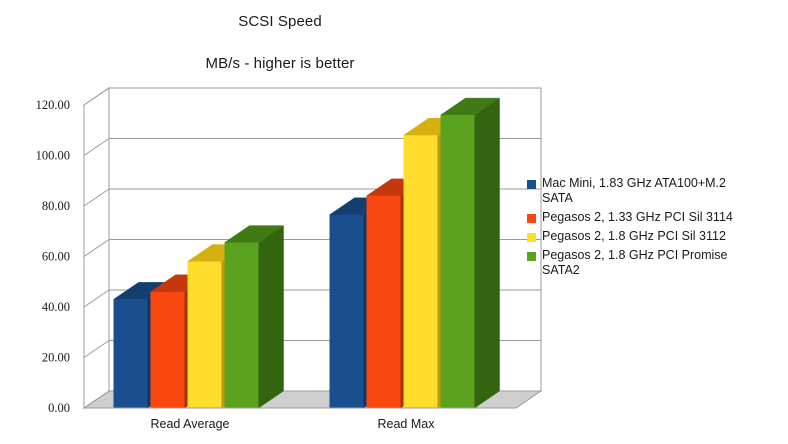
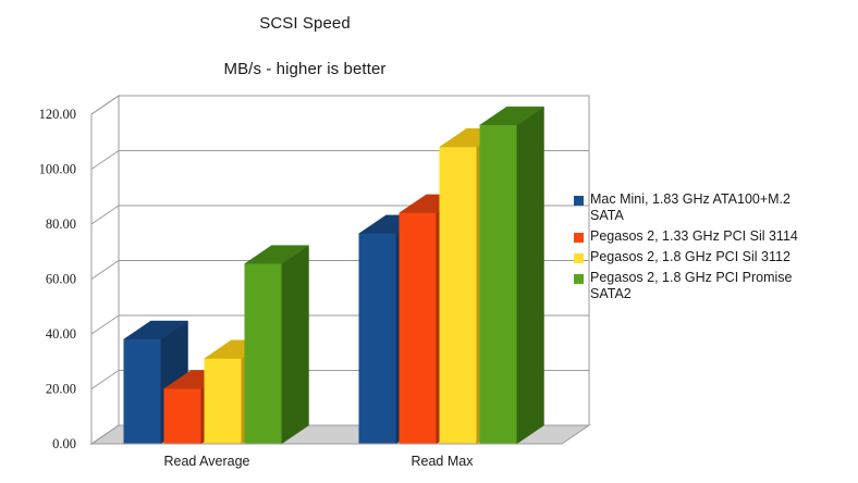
Mac Mini, 1.83 GHz ATA100+M.2 SATA/Read Average: 43 -> 38
Pegasos 2, 1.33 GHz PCI Sil 3114/Read Average: 46 -> 20
Pegasos 2, 1.8 GHz PCI Sil 3112/Read Average: 58 -> 31
